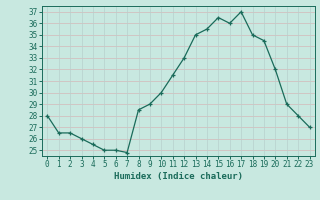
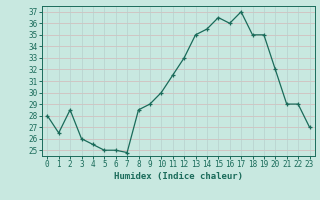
2: 26.5 -> 28.5
19: 34.5 -> 35.0
22: 28.0 -> 29.0
